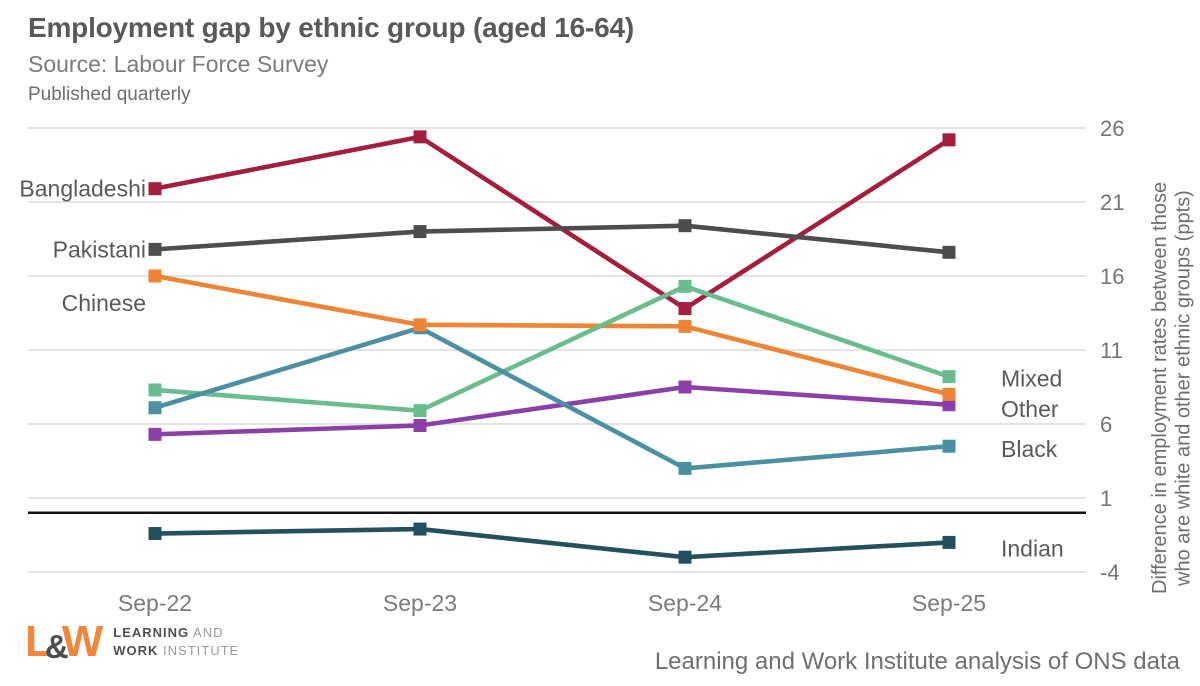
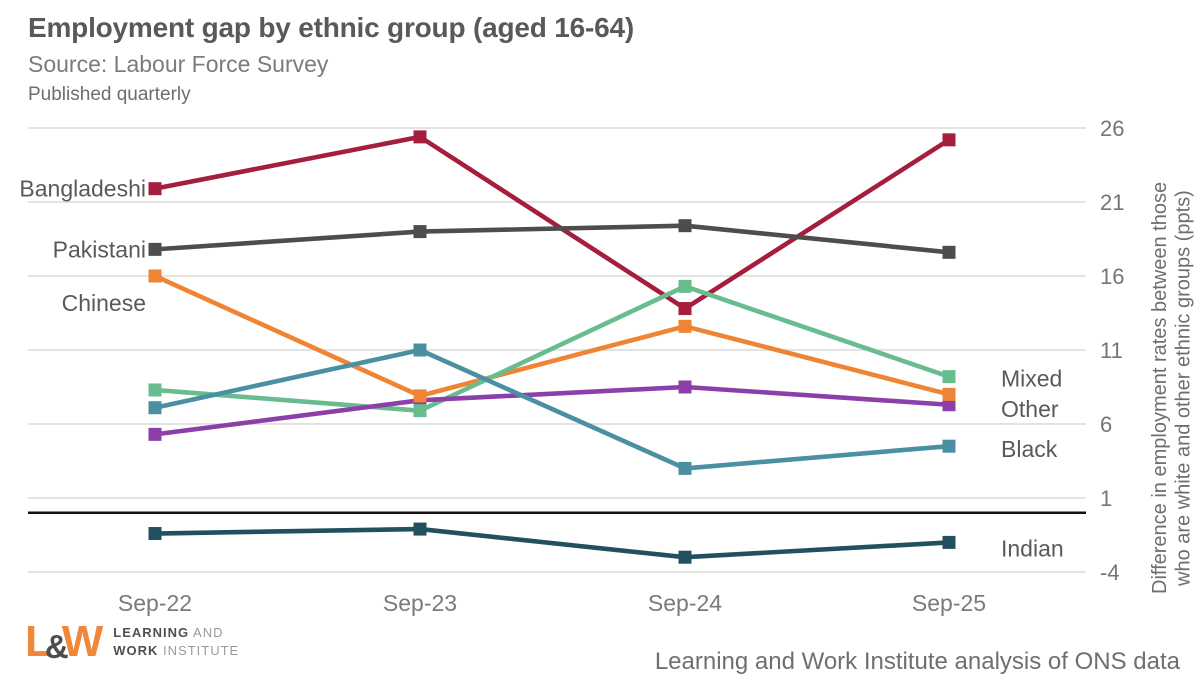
Chinese/Sep-23: 12.7 -> 7.9
Other/Sep-23: 5.9 -> 7.6
Black/Sep-23: 12.5 -> 11.0
